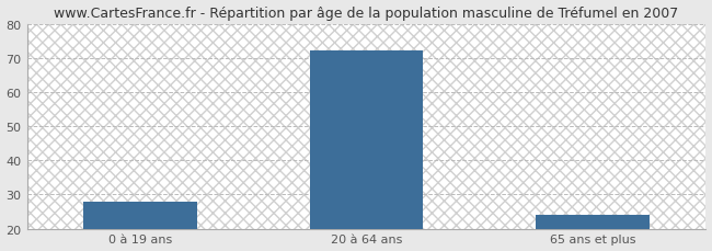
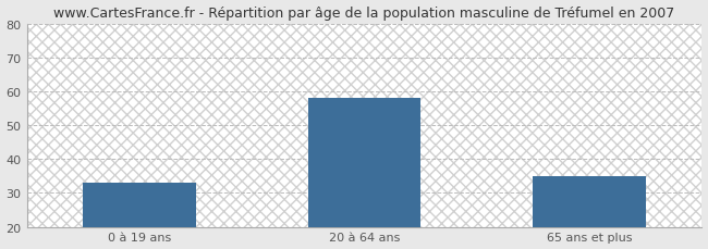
0 à 19 ans: 28 -> 33
20 à 64 ans: 72 -> 58
65 ans et plus: 24 -> 35
